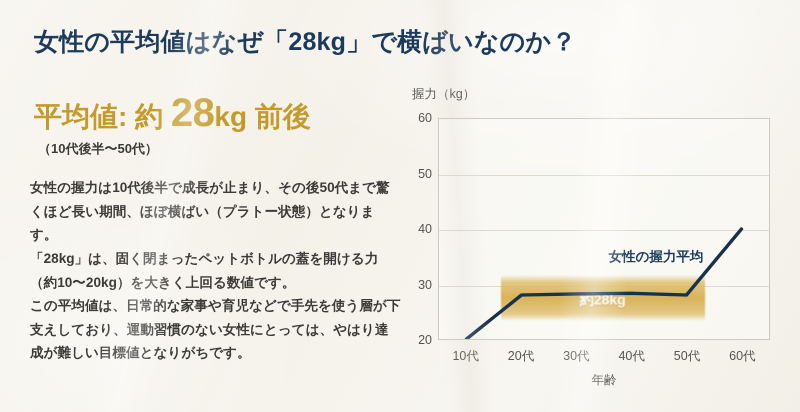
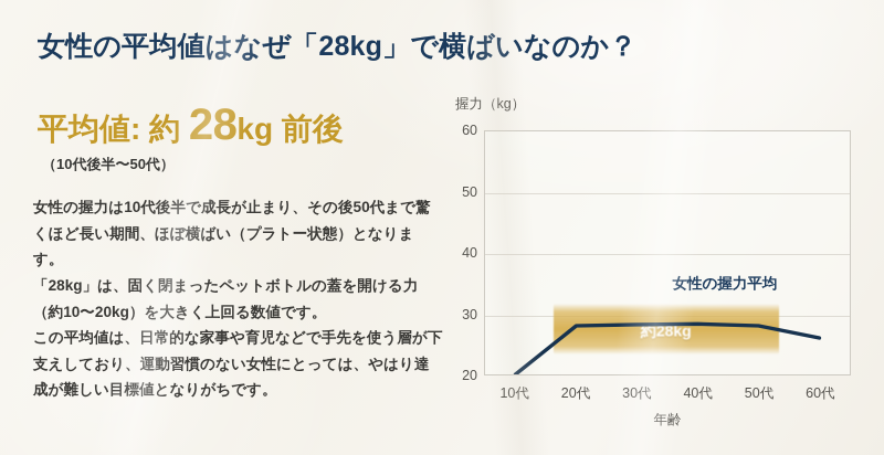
60代: 40 -> 26
